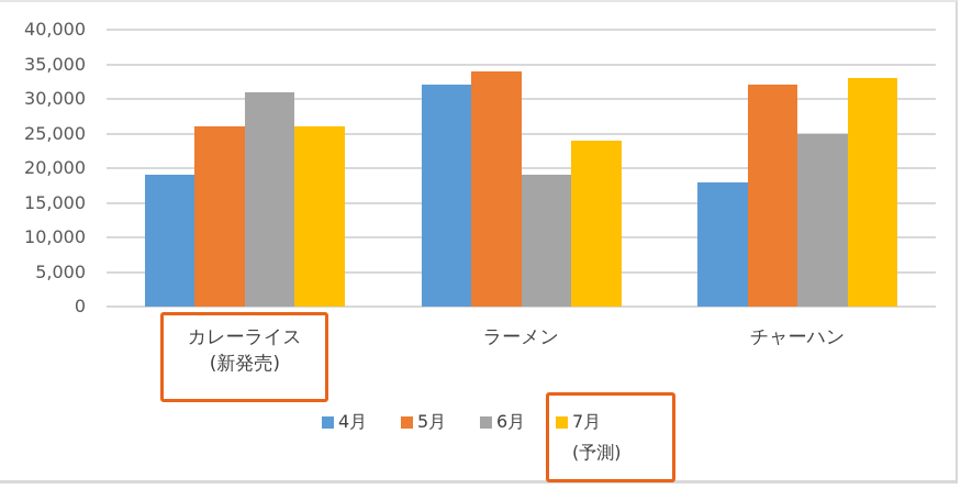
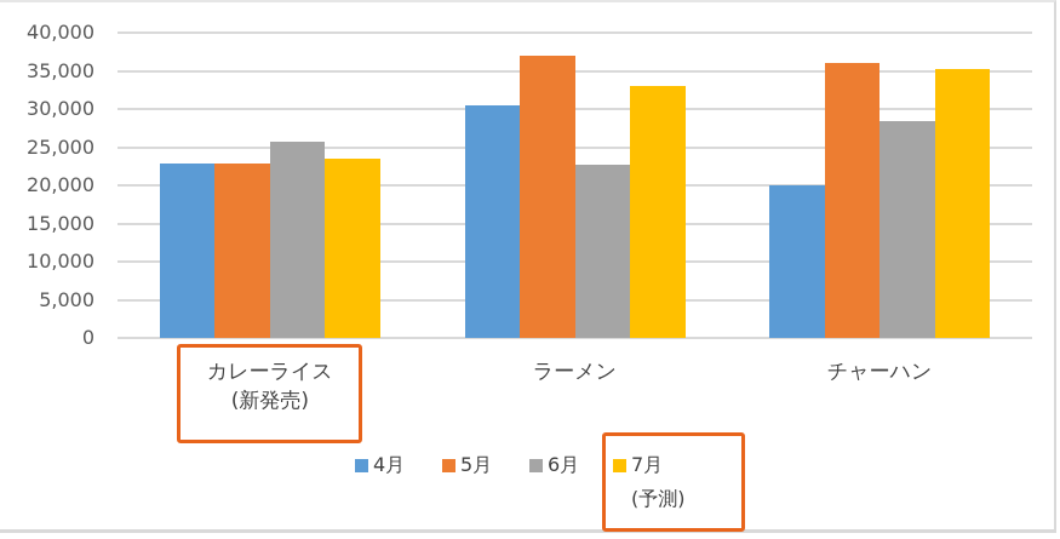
4月/カレーライス (新発売): 19000 -> 23000
5月/カレーライス (新発売): 26000 -> 23000
6月/カレーライス (新発売): 31000 -> 26000
7月 (予測)/カレーライス (新発売): 26000 -> 24000
4月/ラーメン: 32000 -> 30000
5月/ラーメン: 34000 -> 37000
6月/ラーメン: 19000 -> 23000
7月 (予測)/ラーメン: 24000 -> 33000
4月/チャーハン: 18000 -> 20000
5月/チャーハン: 32000 -> 36000
6月/チャーハン: 25000 -> 28000
7月 (予測)/チャーハン: 33000 -> 35000
